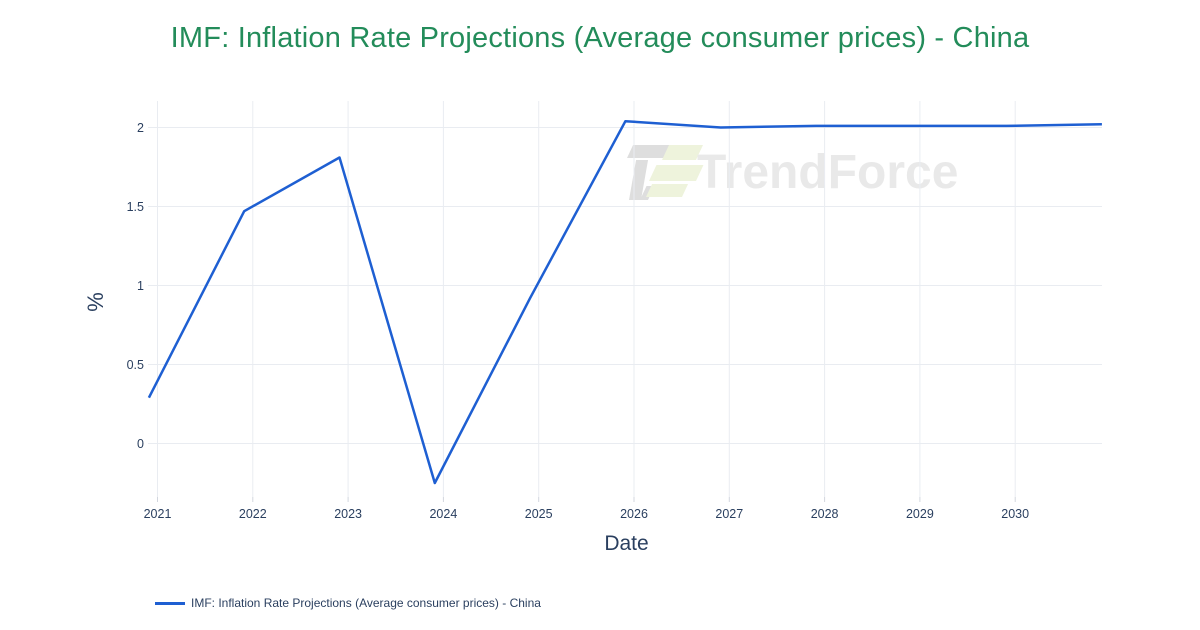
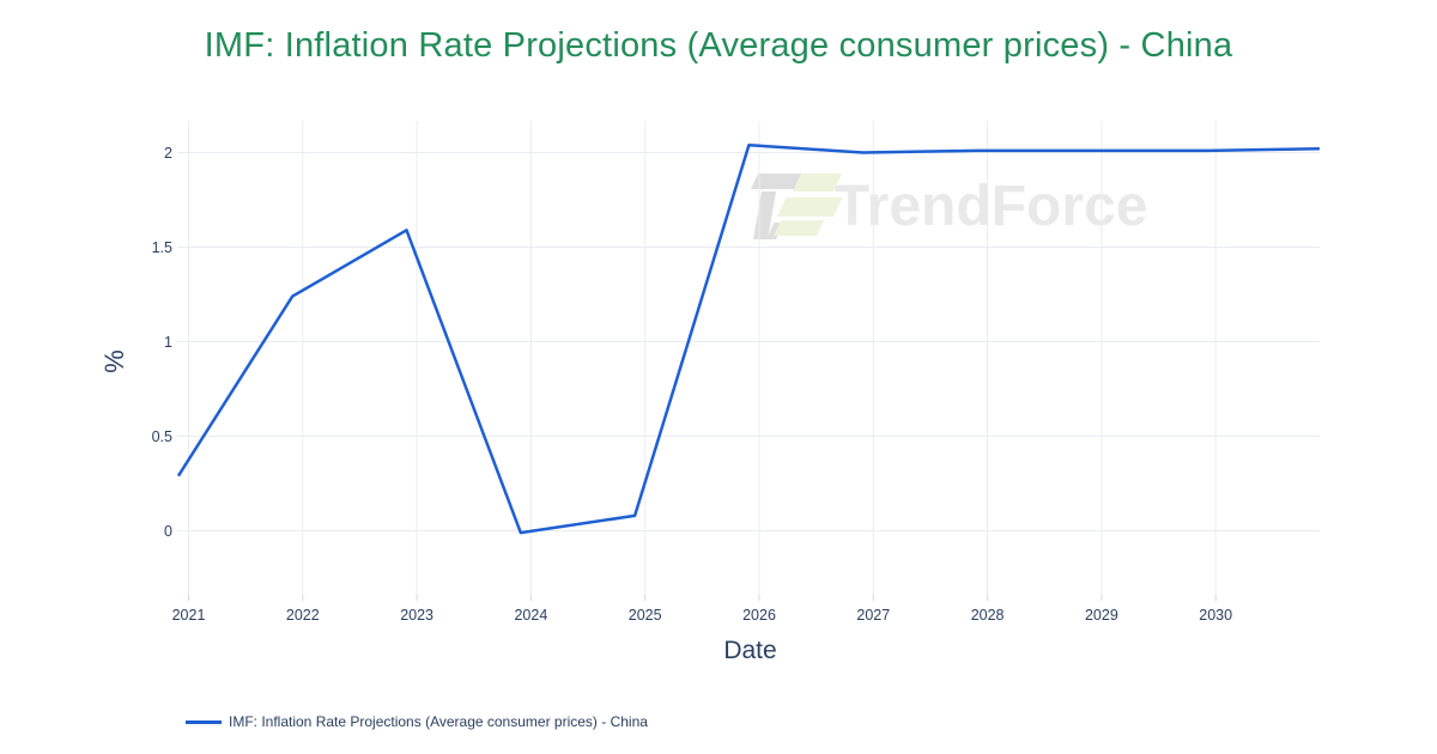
2022: 1.47 -> 1.24
2023: 1.81 -> 1.59
2024: -0.25 -> -0.01
2025: 0.92 -> 0.08
